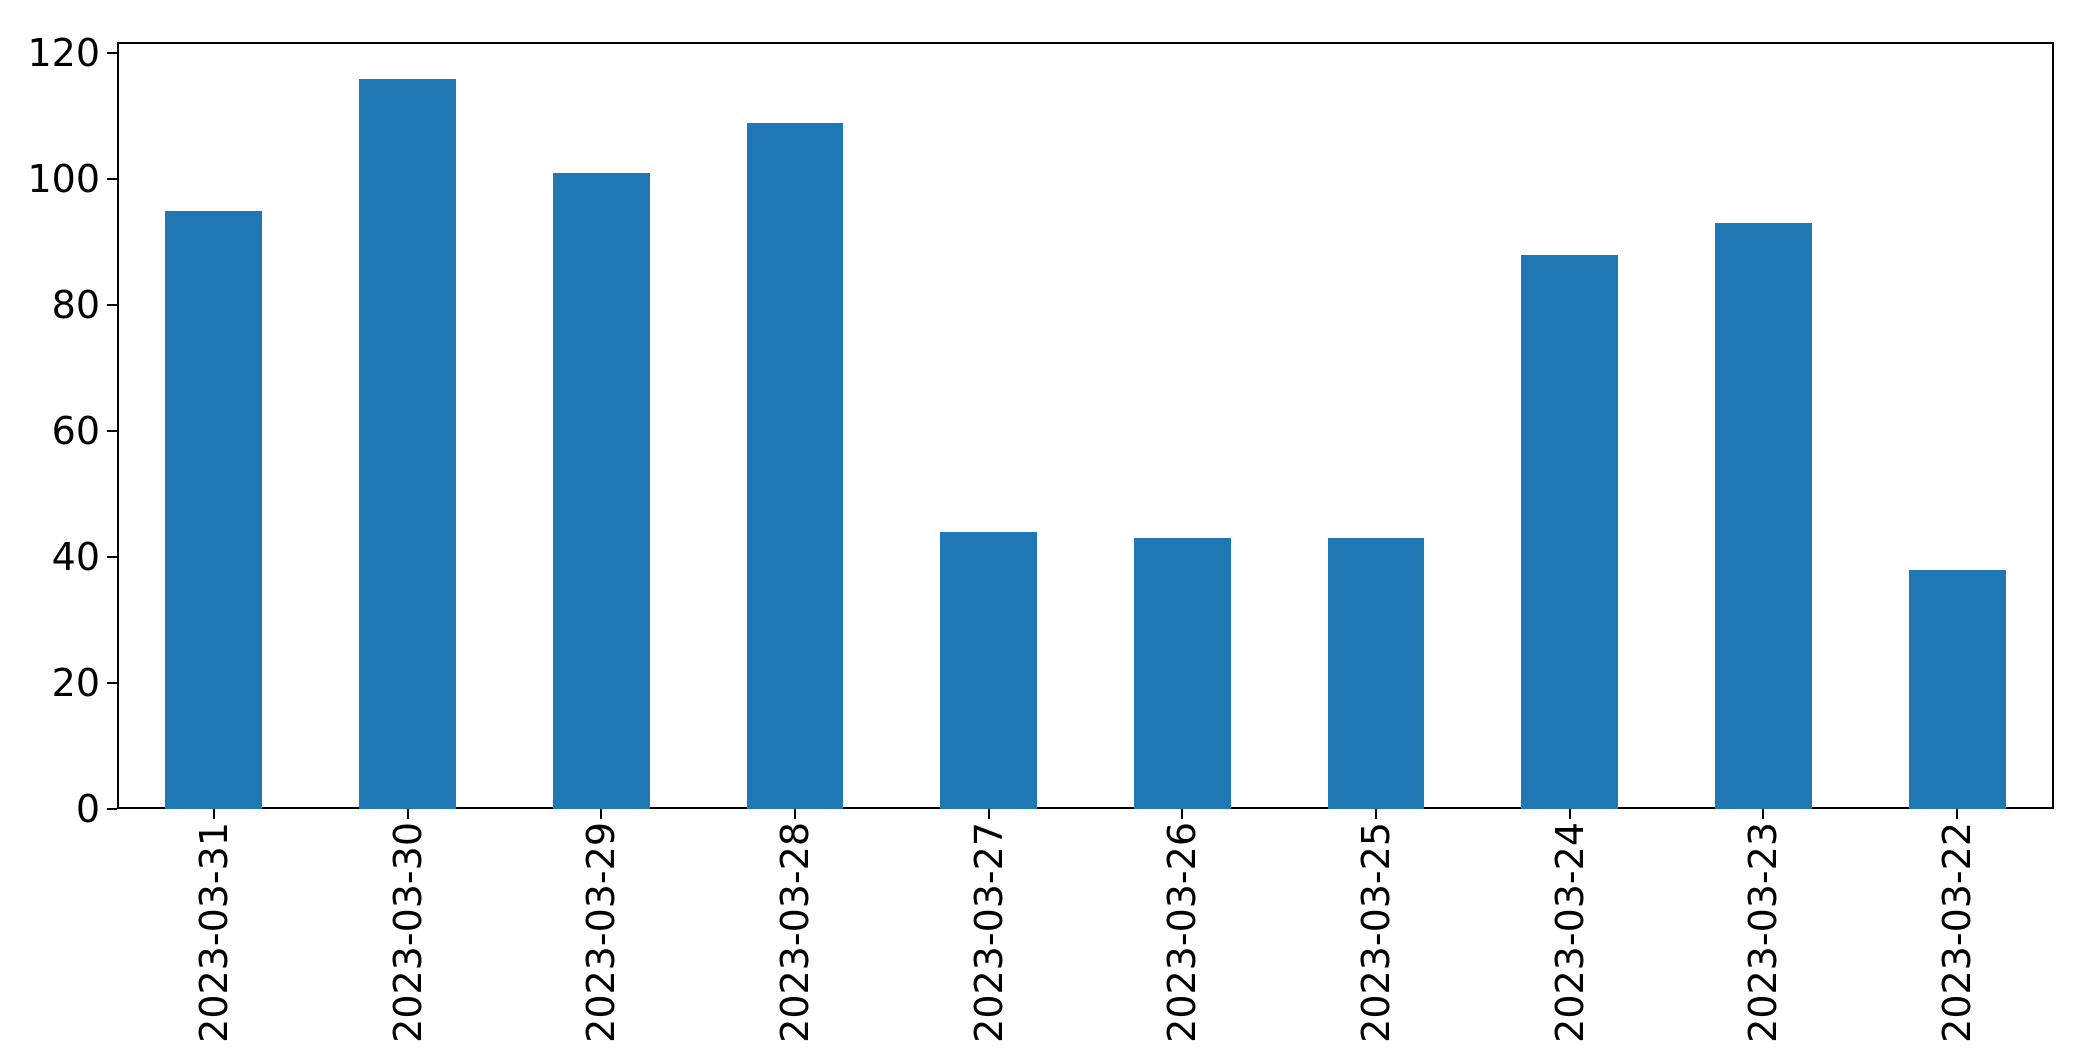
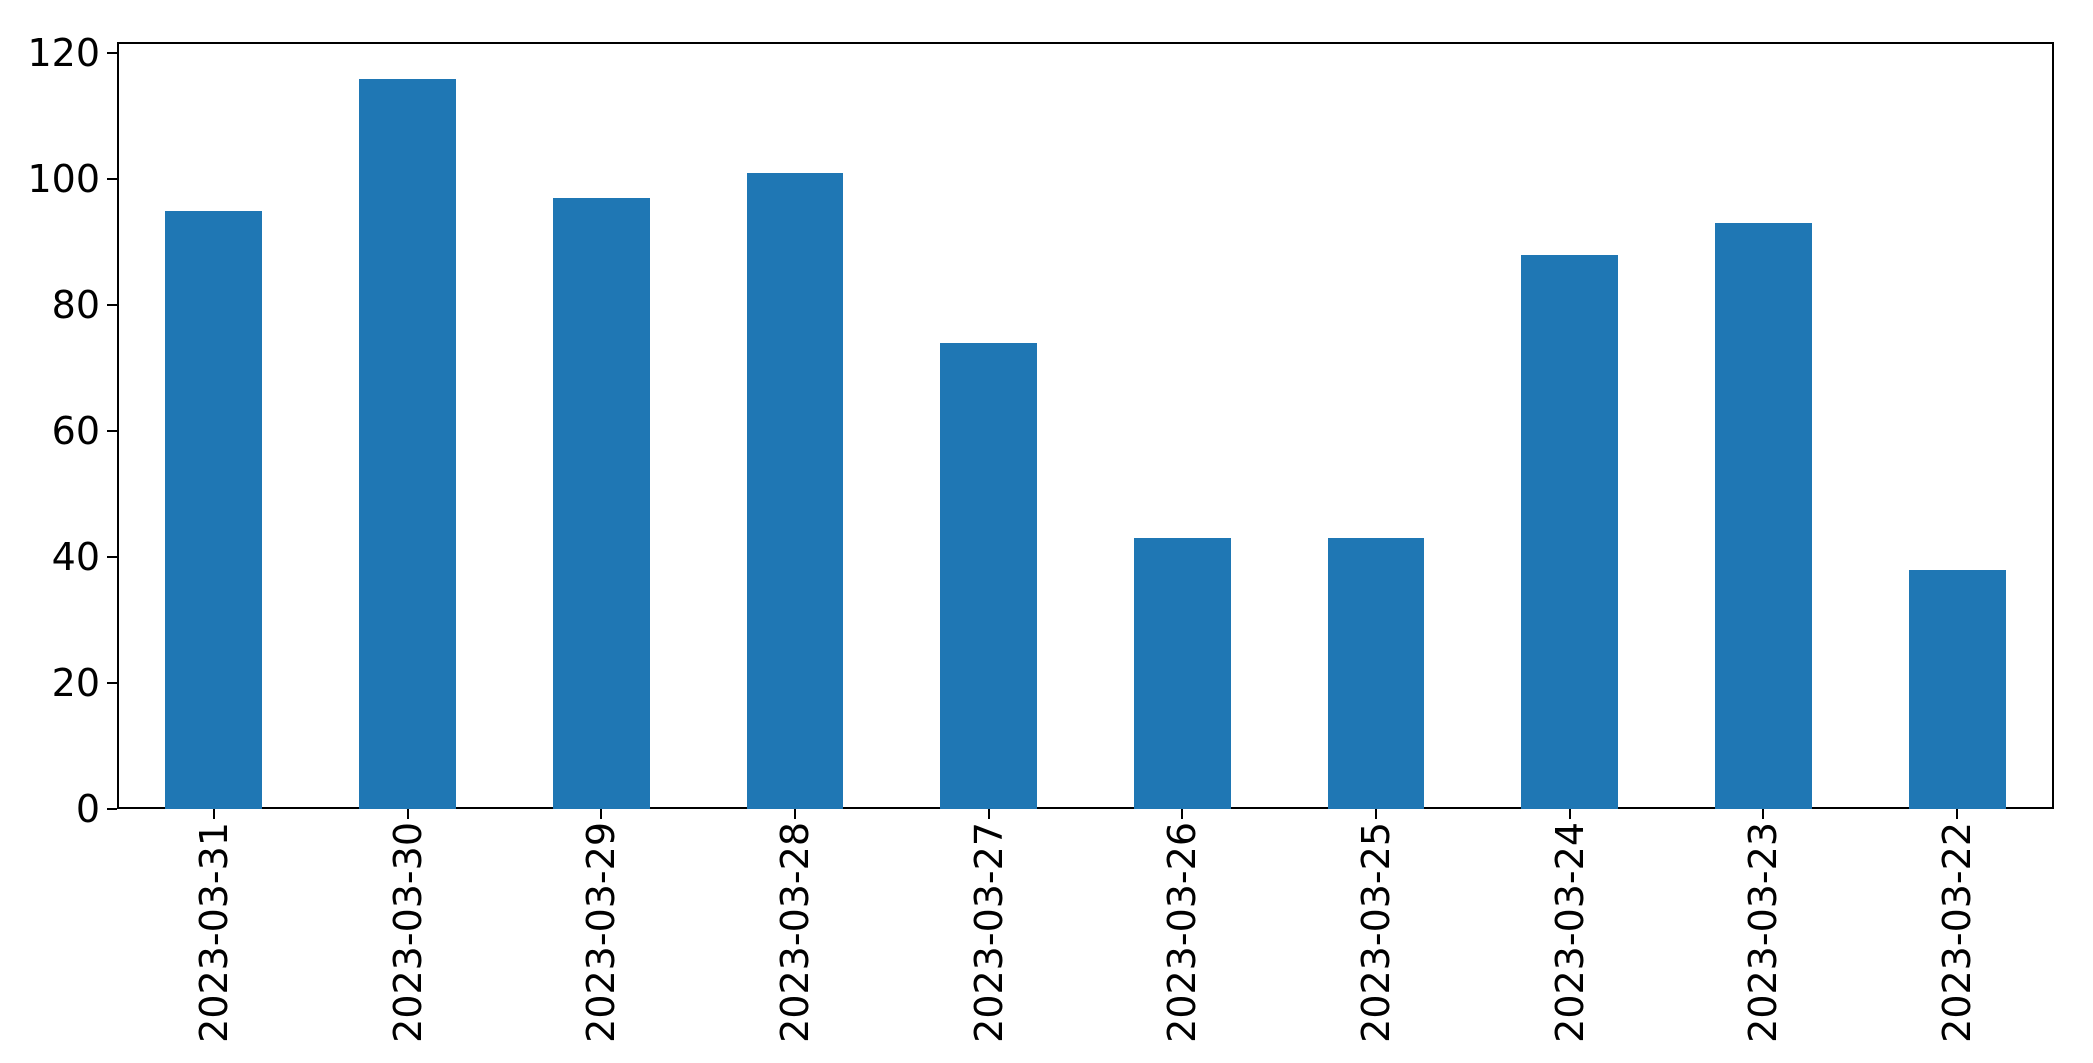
2023-03-29: 101 -> 97
2023-03-28: 109 -> 101
2023-03-27: 44 -> 74
